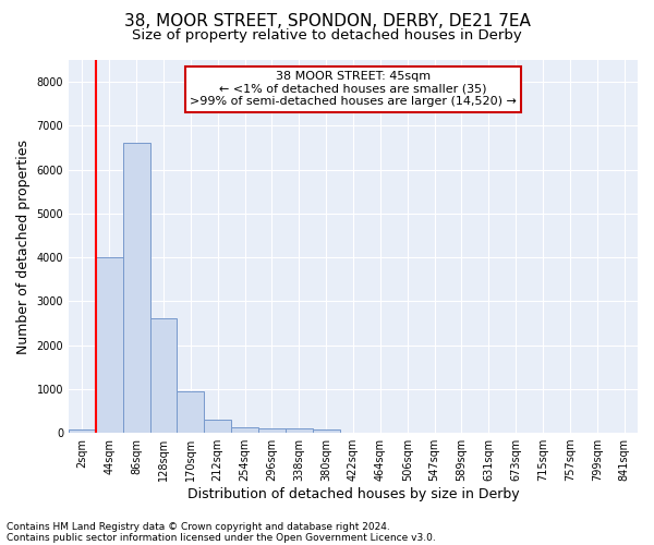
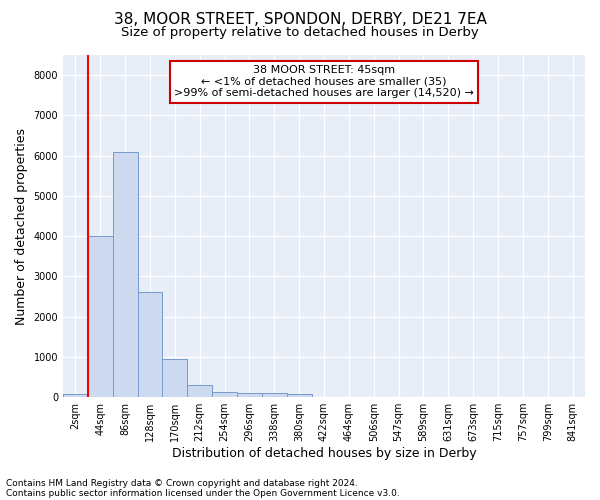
86sqm: 6600 -> 6100
